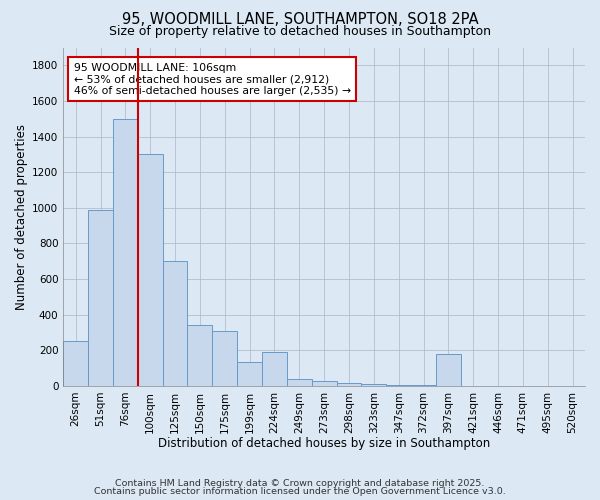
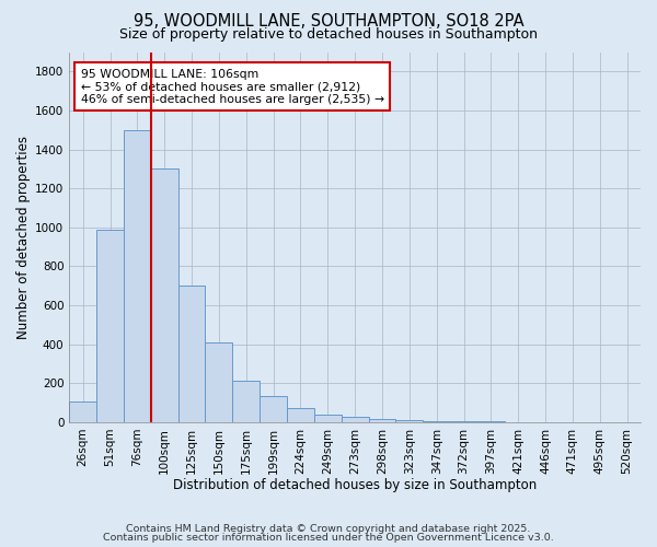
26sqm: 250 -> 100
150sqm: 340 -> 410
175sqm: 310 -> 210
224sqm: 190 -> 70
397sqm: 180 -> 0
